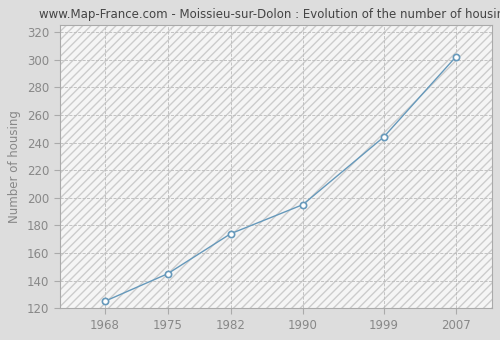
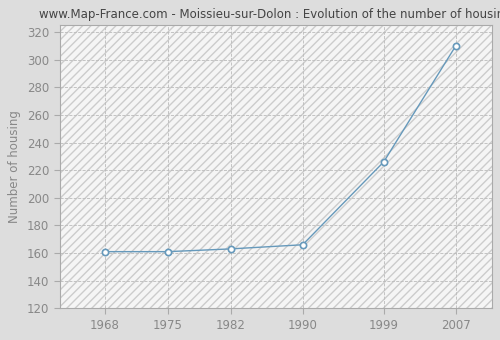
1968: 125 -> 161
1975: 145 -> 161
1982: 174 -> 163
1990: 195 -> 166
1999: 244 -> 226
2007: 302 -> 310
